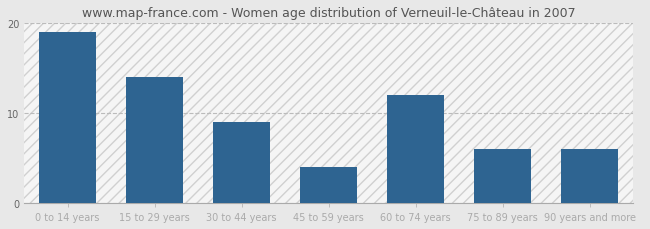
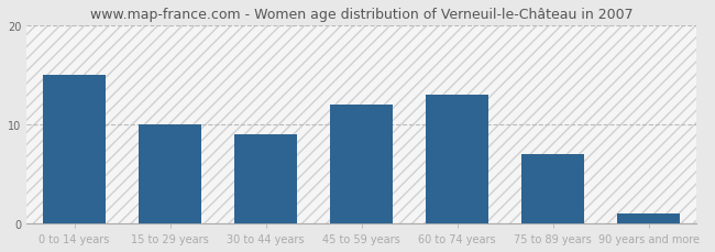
0 to 14 years: 19 -> 15
15 to 29 years: 14 -> 10
45 to 59 years: 4 -> 12
60 to 74 years: 12 -> 13
75 to 89 years: 6 -> 7
90 years and more: 6 -> 1
